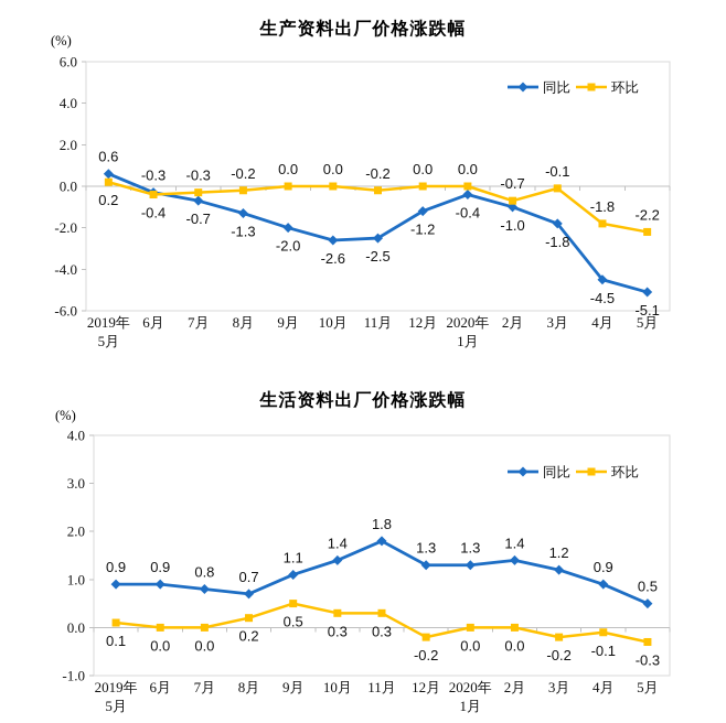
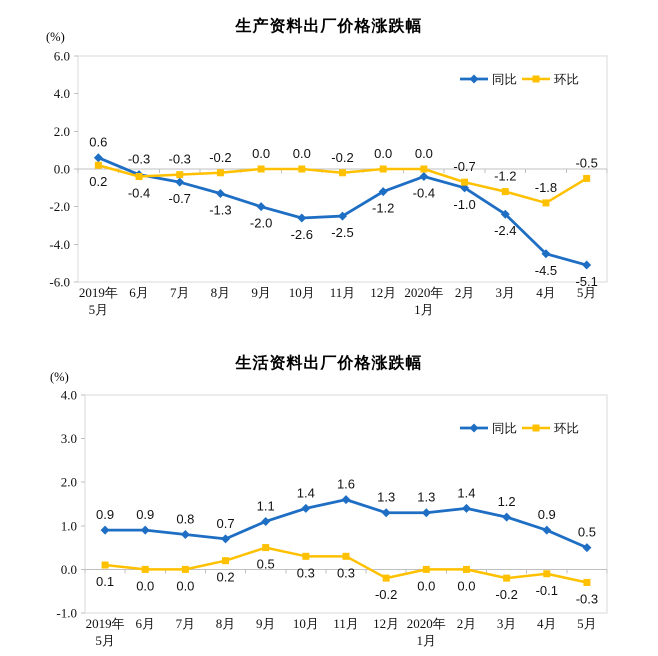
生产资料出厂价格涨跌幅/同比/3月: -1.8 -> -2.4
生产资料出厂价格涨跌幅/环比/3月: -0.1 -> -1.2
生产资料出厂价格涨跌幅/环比/5月: -2.2 -> -0.5
生活资料出厂价格涨跌幅/同比/11月: 1.8 -> 1.6
